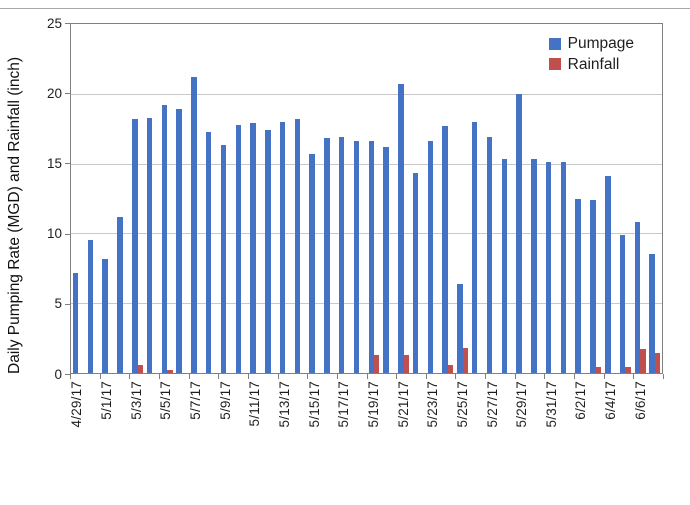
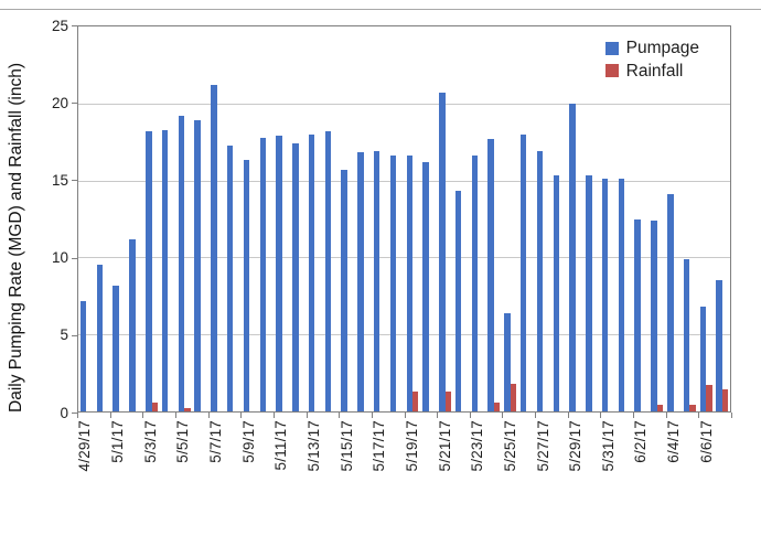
Pumpage/6/6/17: 10.8 -> 6.8
